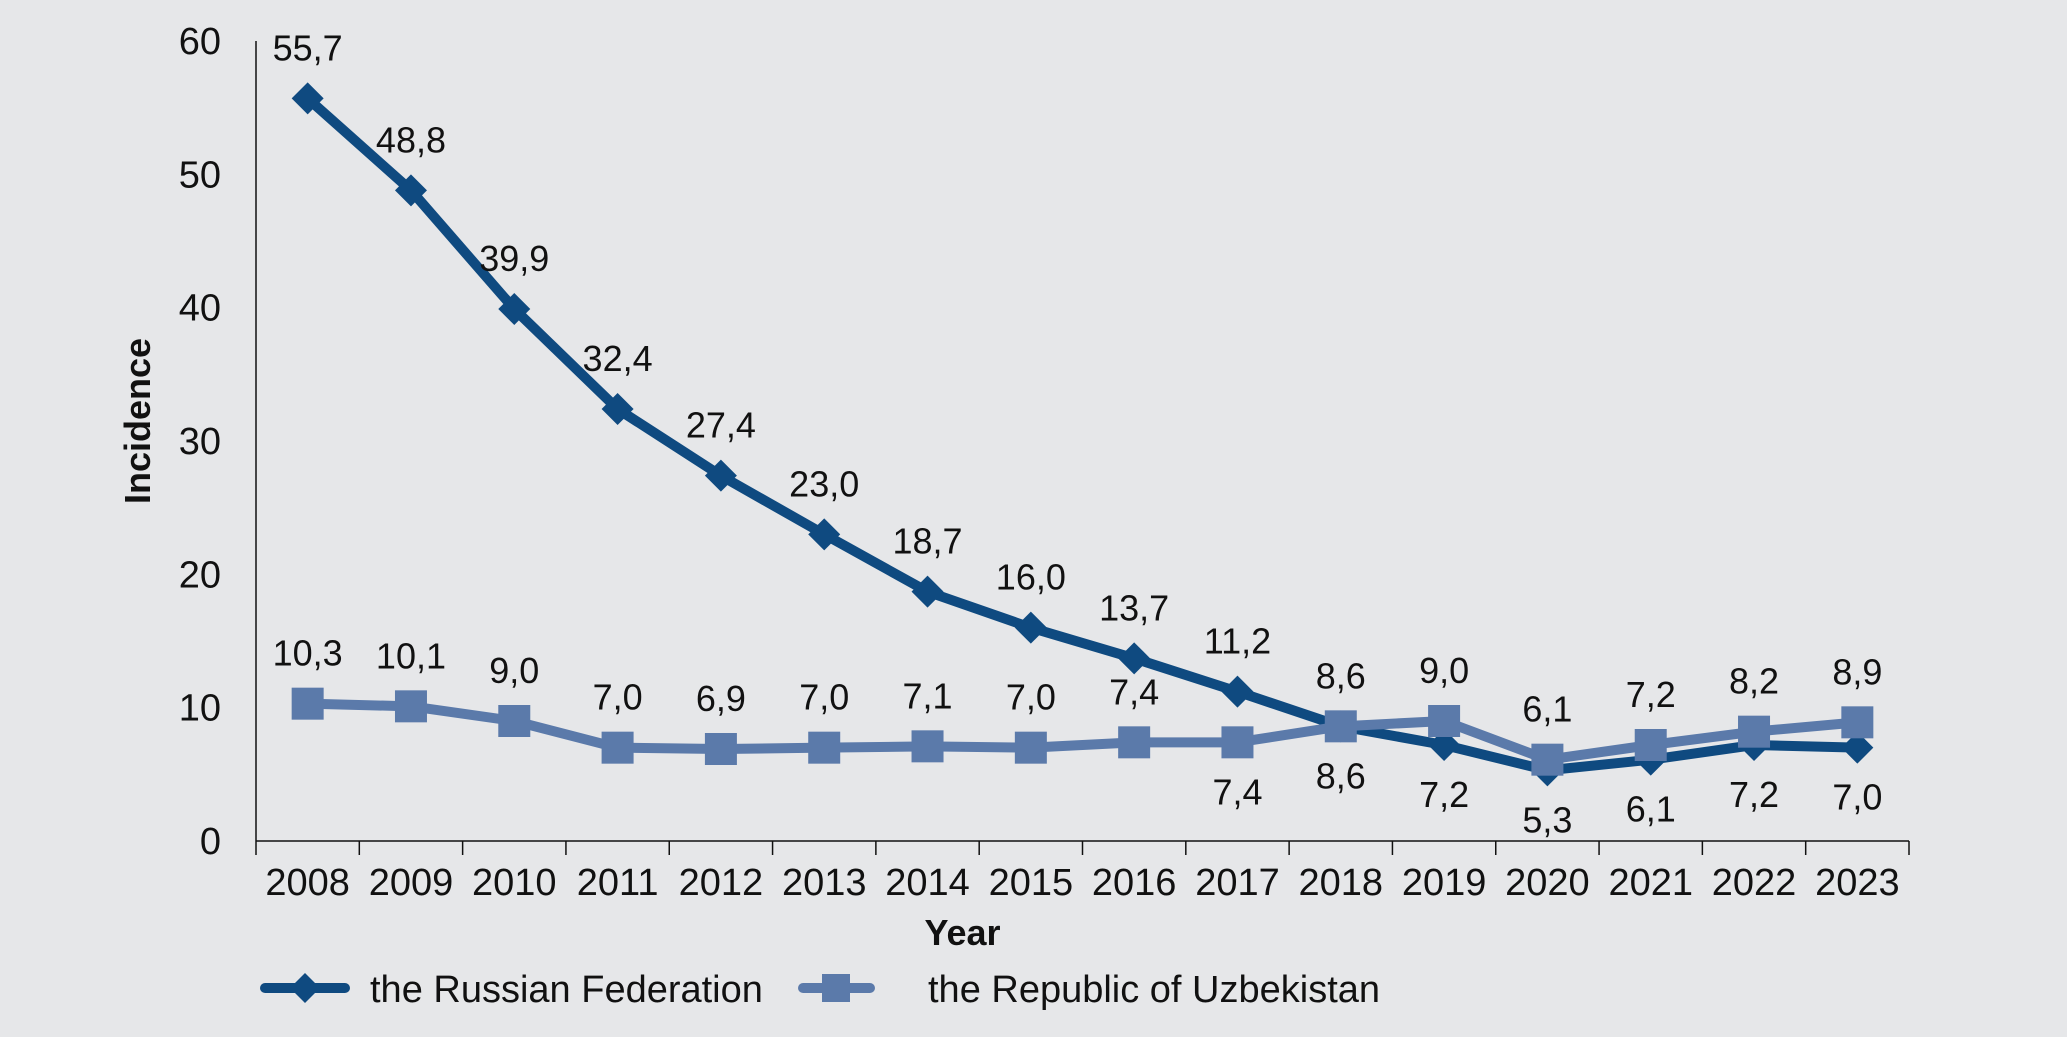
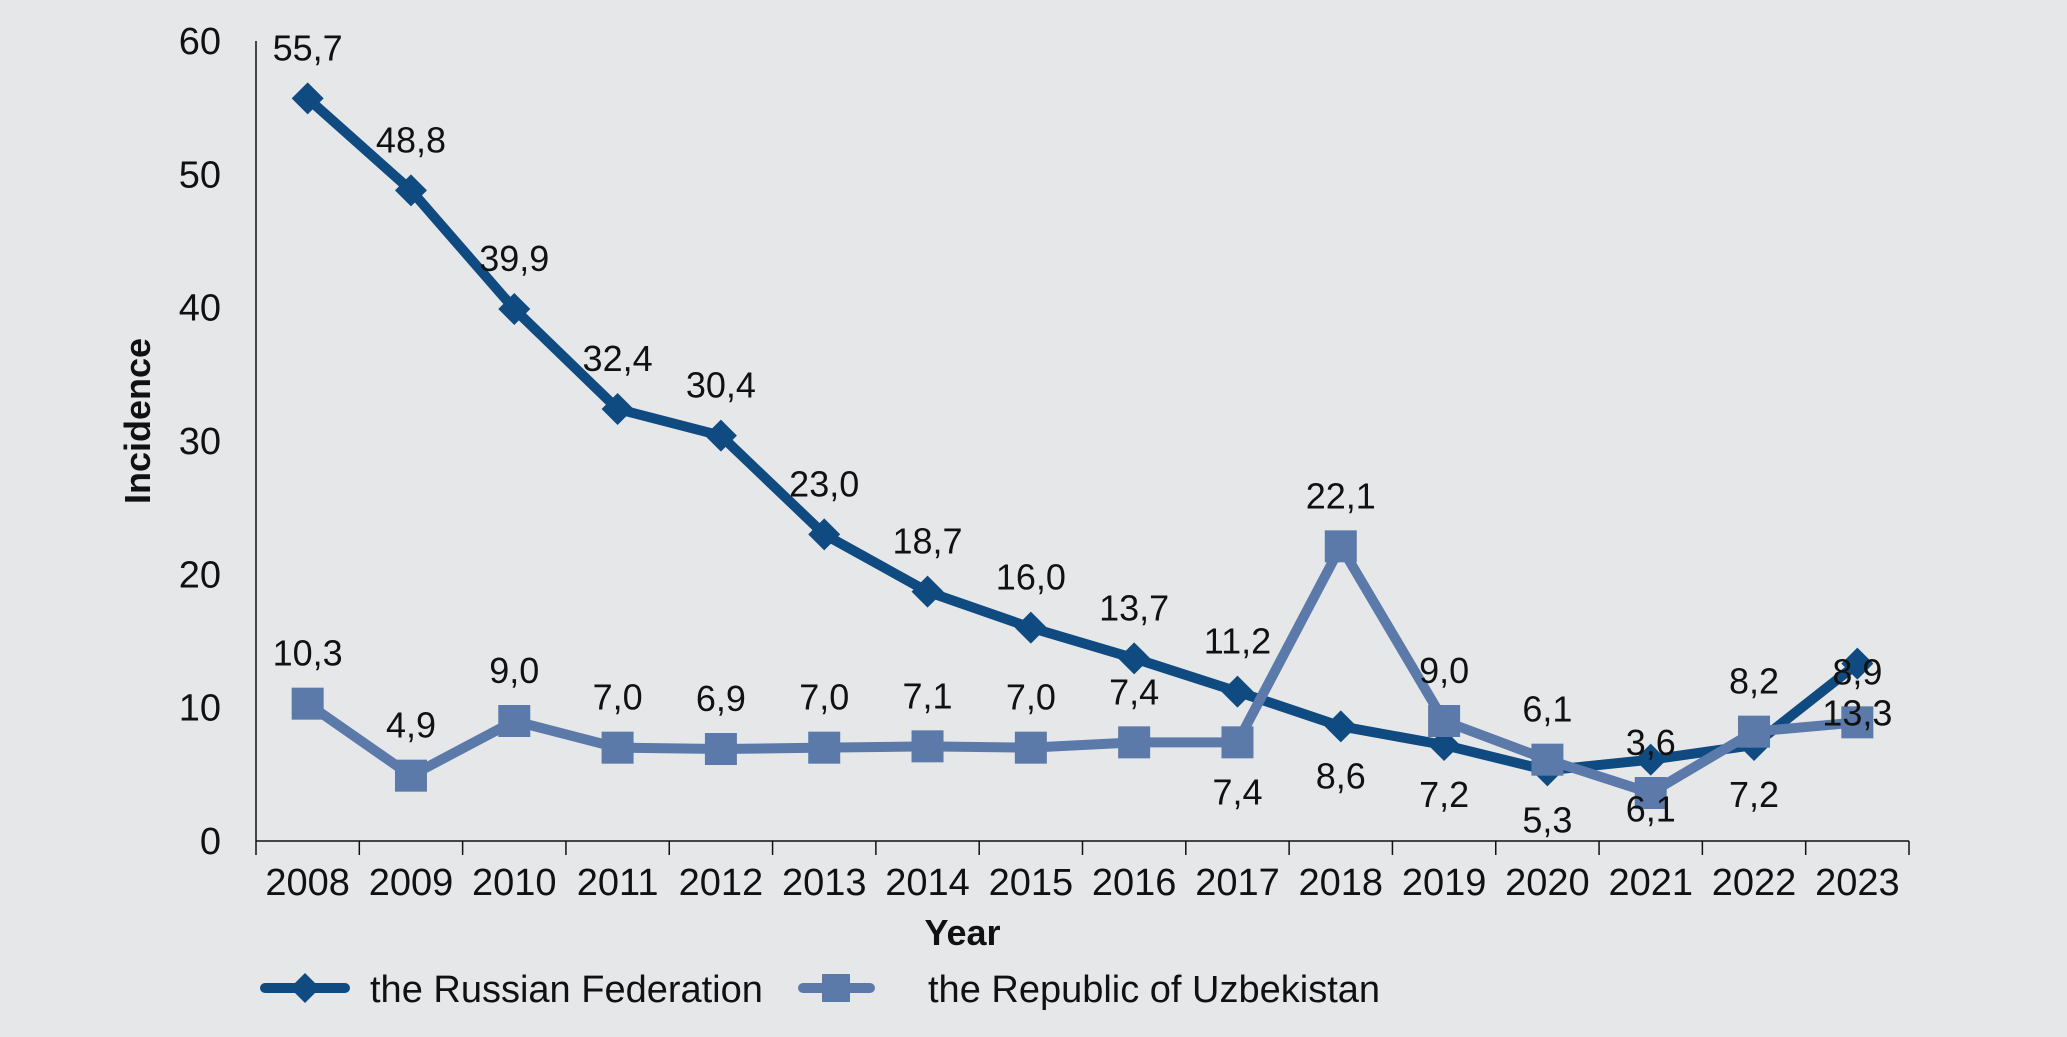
the Republic of Uzbekistan/2009: 10,1 -> 4,9
the Russian Federation/2012: 27,4 -> 30,4
the Republic of Uzbekistan/2018: 8,6 -> 22,1
the Republic of Uzbekistan/2021: 7,2 -> 3,6
the Russian Federation/2023: 7,0 -> 13,3
